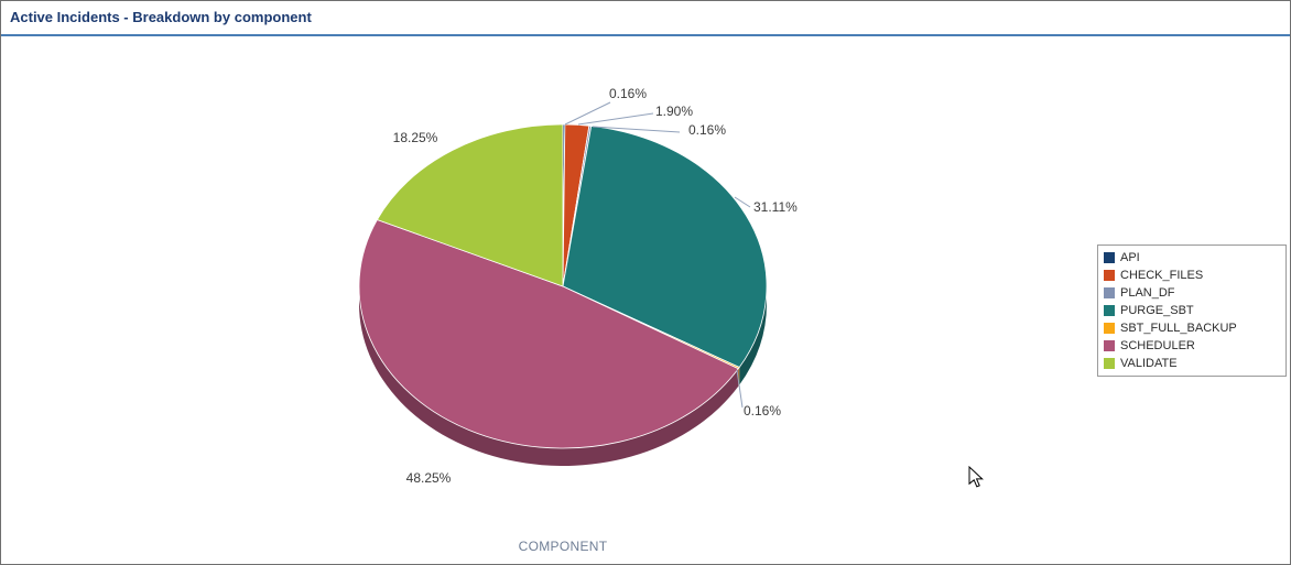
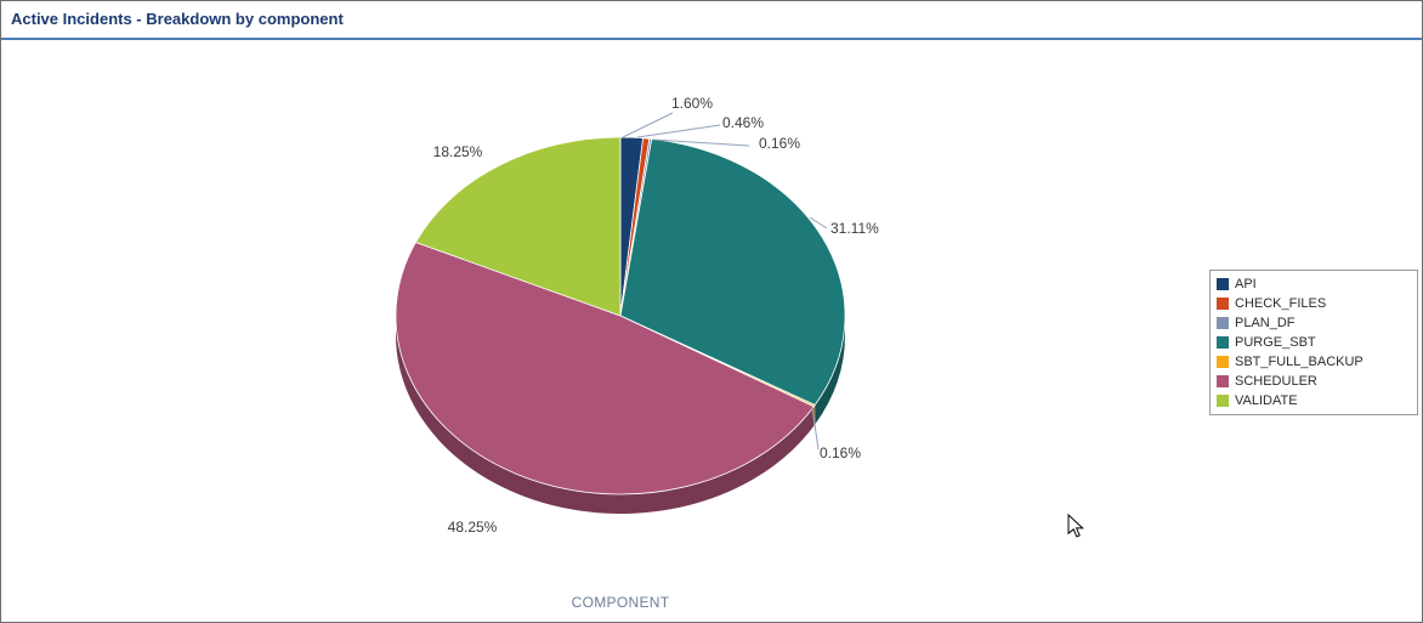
API: 0.16% -> 1.60%
CHECK_FILES: 1.90% -> 0.46%
